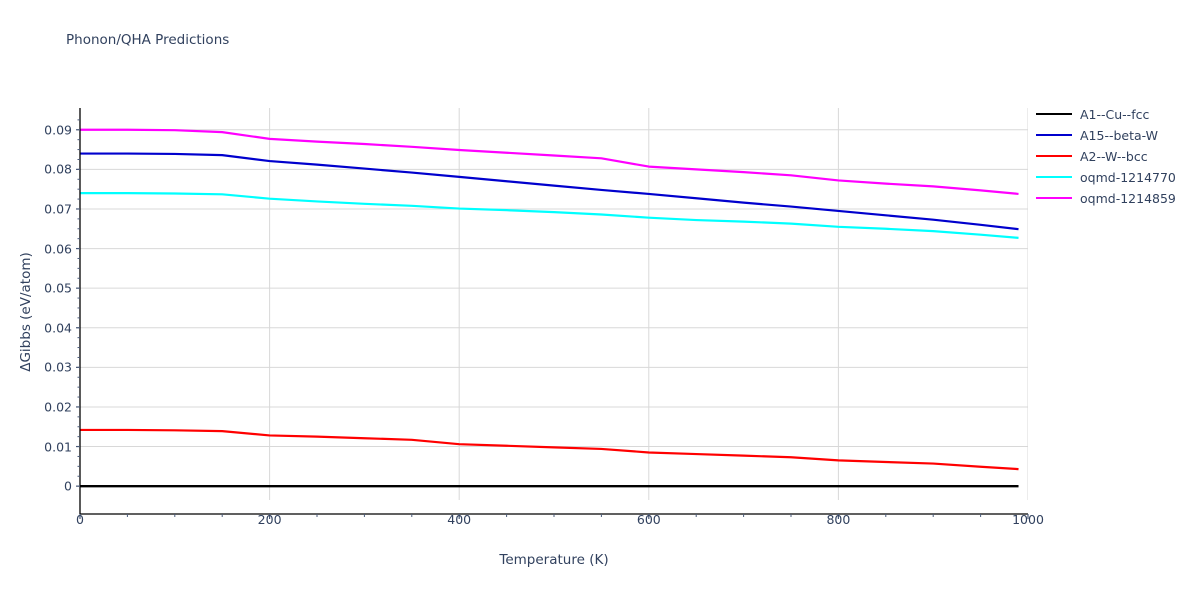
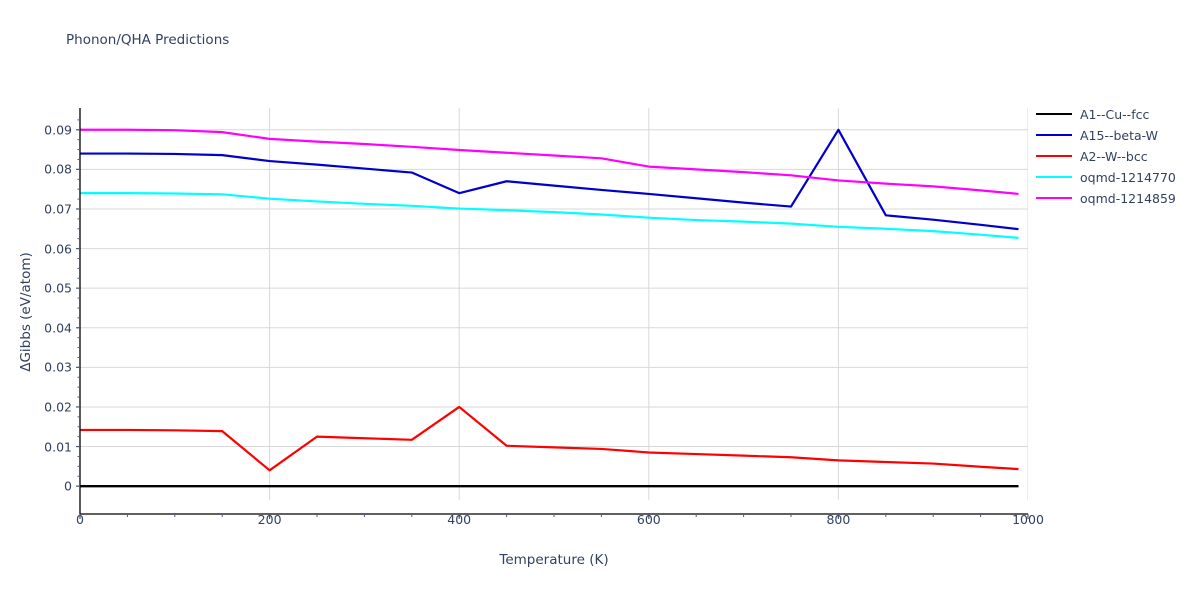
A2--W--bcc/200: 0.013 -> 0.004
A15--beta-W/400: 0.078 -> 0.074
A2--W--bcc/400: 0.011 -> 0.020
A15--beta-W/800: 0.070 -> 0.090
